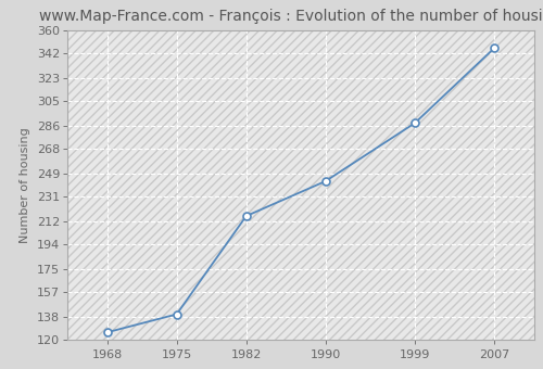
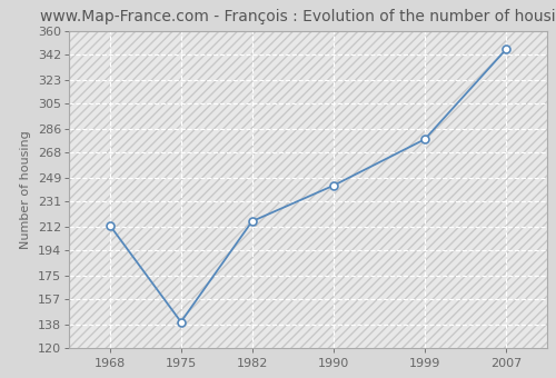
1968: 126 -> 213
1999: 288 -> 278
